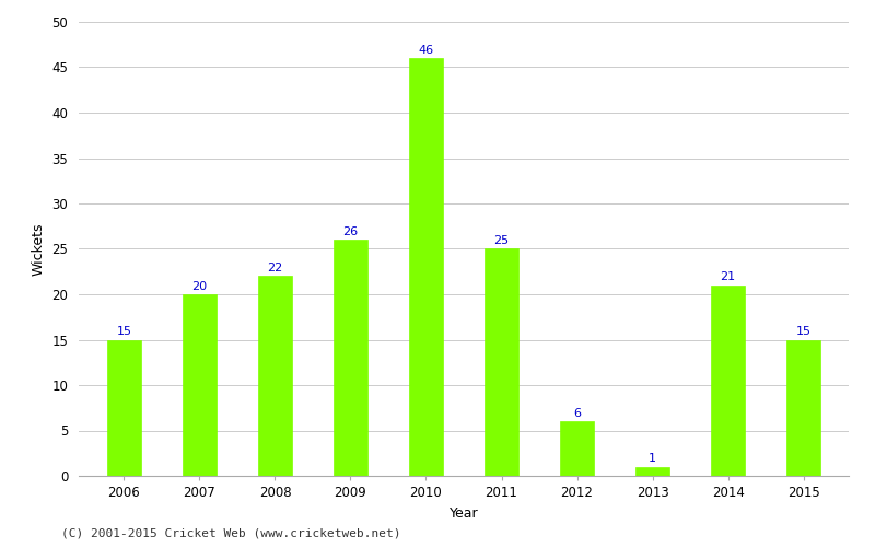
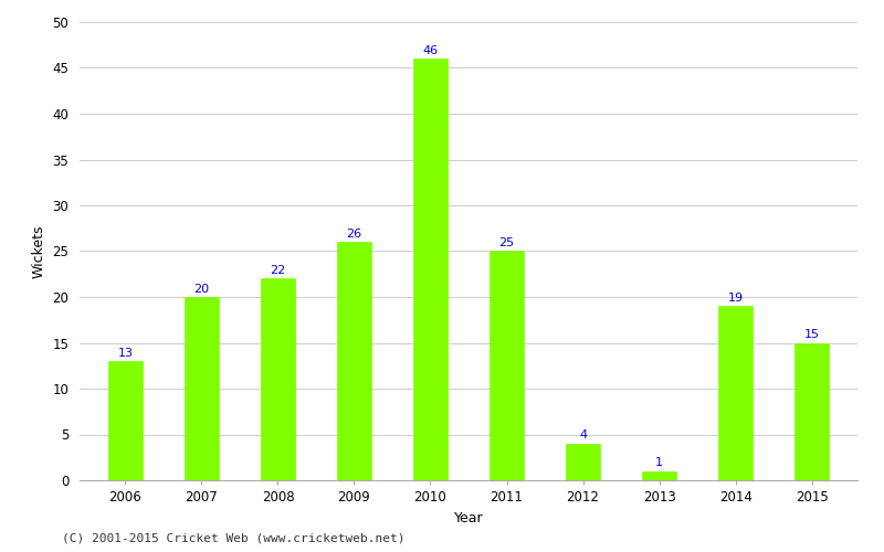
2006: 15 -> 13
2012: 6 -> 4
2014: 21 -> 19
